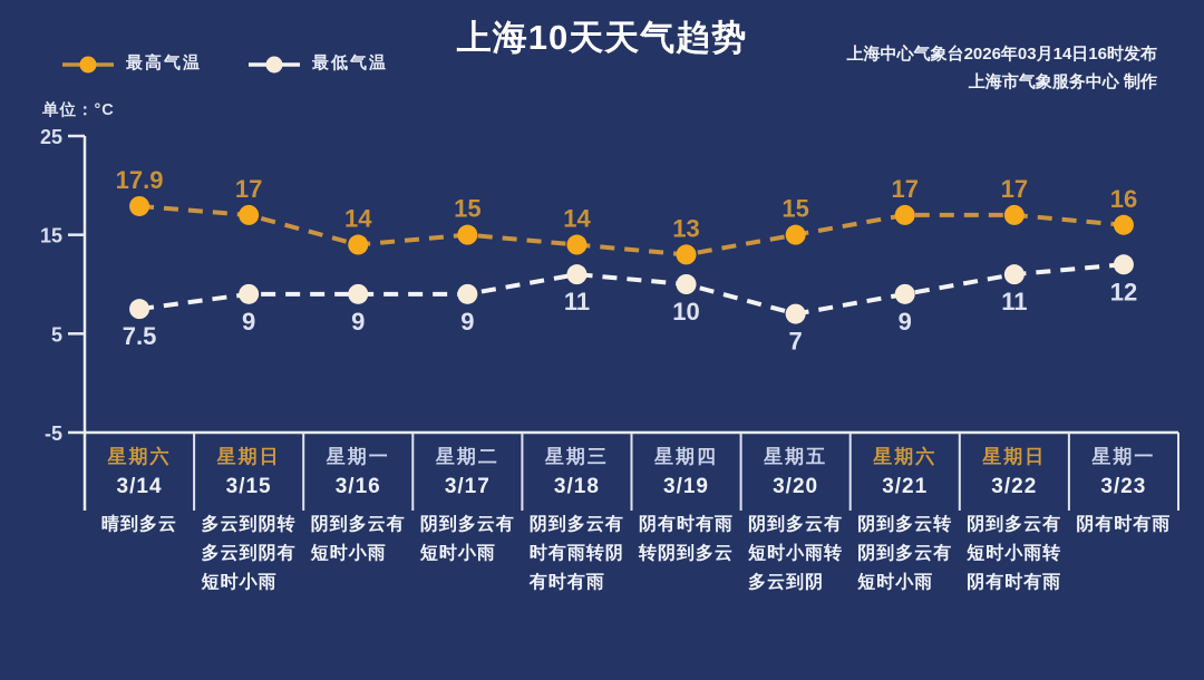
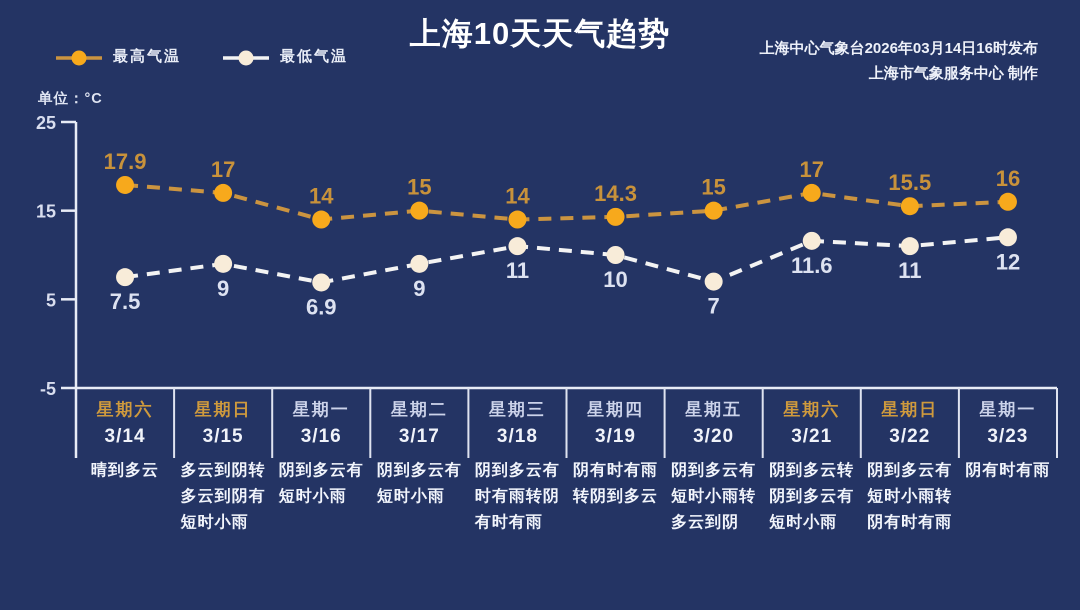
最低气温/3/16: 9 -> 6.9
最高气温/3/19: 13 -> 14.3
最低气温/3/21: 9 -> 11.6
最高气温/3/22: 17 -> 15.5
